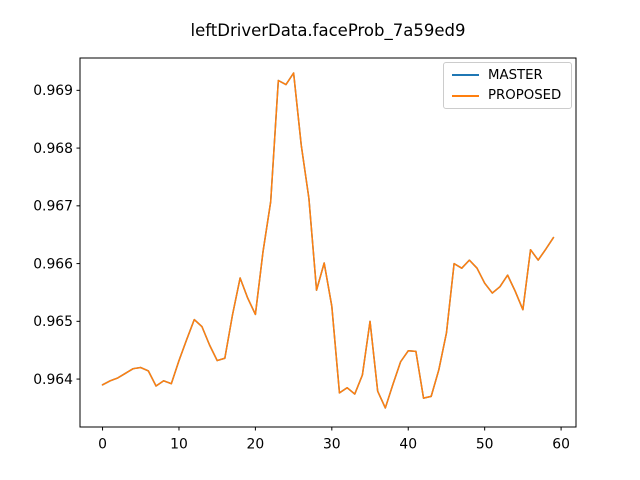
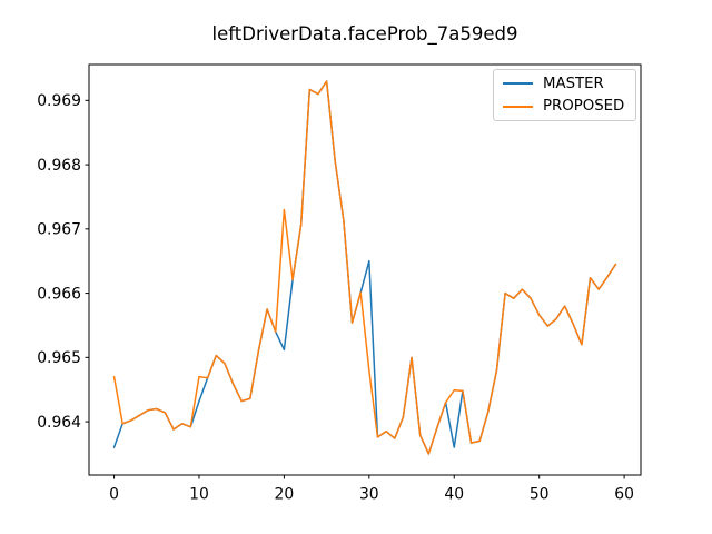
MASTER/0: 0.9639 -> 0.9636
PROPOSED/0: 0.9639 -> 0.9647
PROPOSED/10: 0.9643 -> 0.9647
PROPOSED/20: 0.9651 -> 0.9673
MASTER/30: 0.9653 -> 0.9665
PROPOSED/30: 0.9653 -> 0.9648
MASTER/40: 0.9645 -> 0.9636
